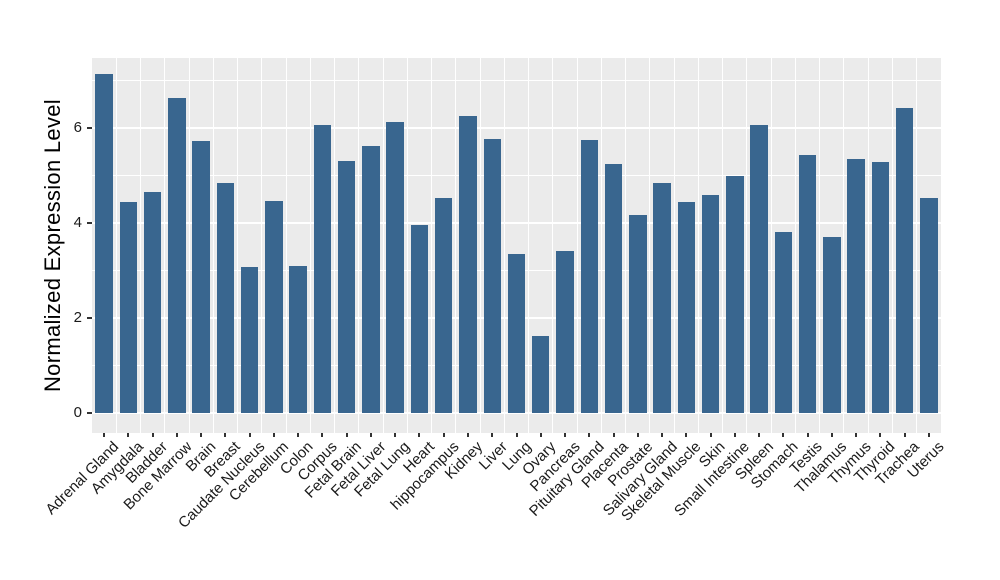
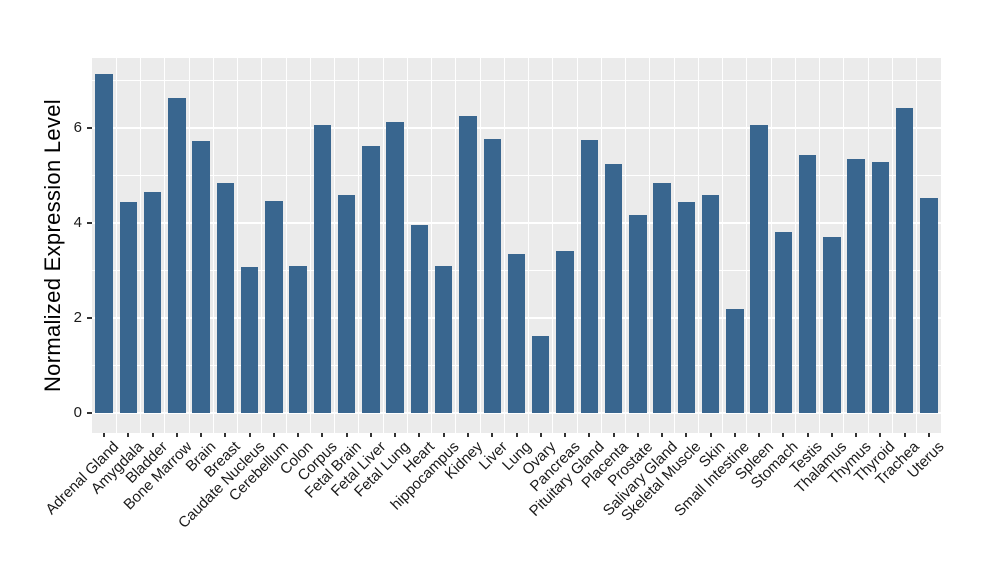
Fetal Brain: 5.3 -> 4.6
hippocampus: 4.5 -> 3.1
Small Intestine: 5.0 -> 2.2
